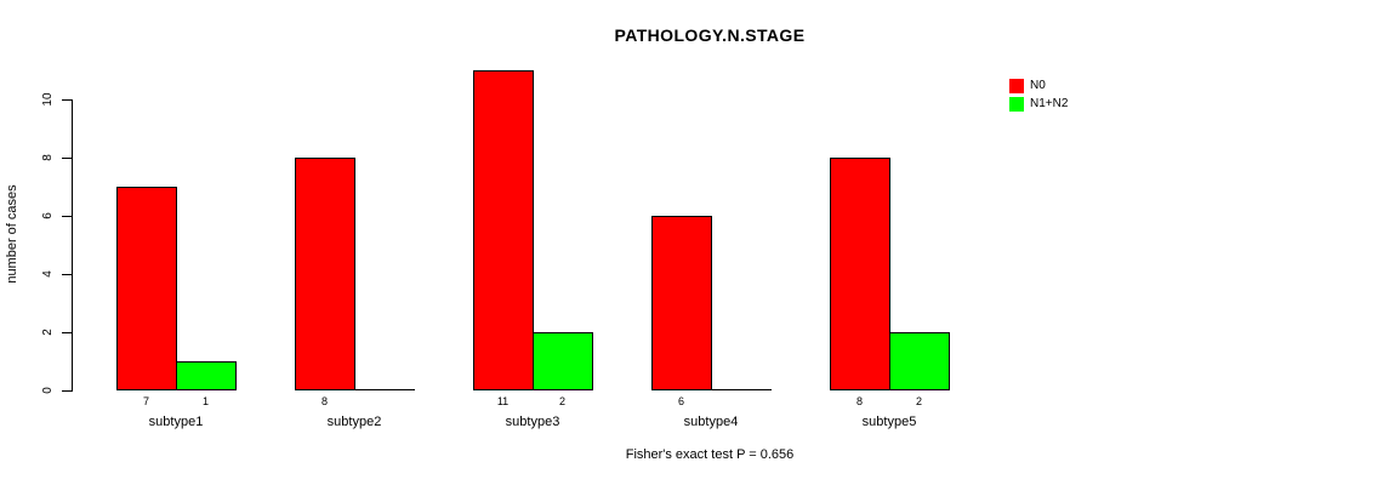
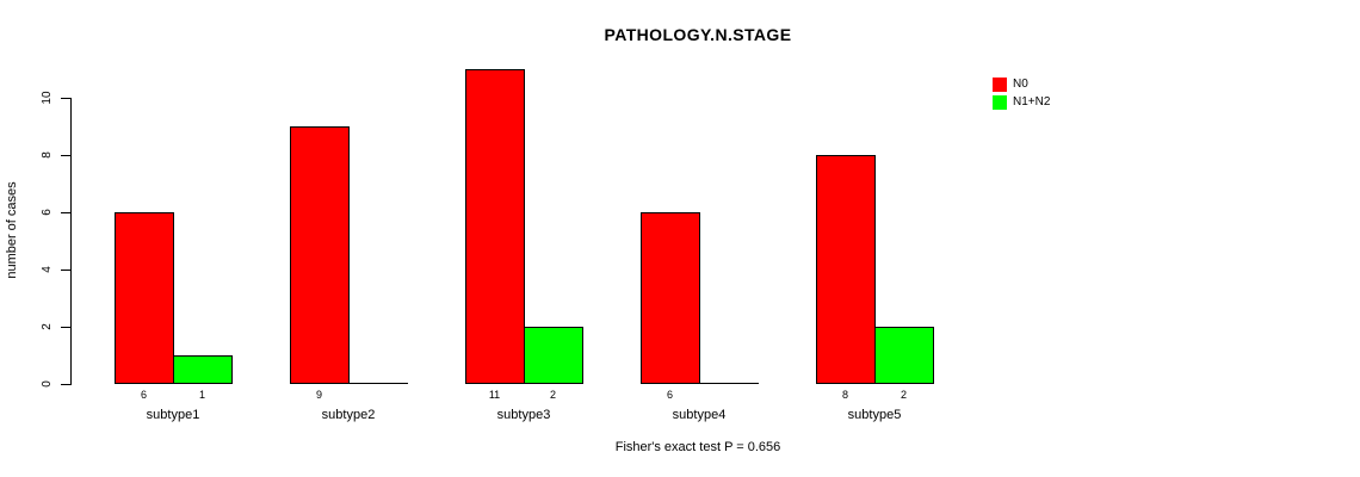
N0/subtype1: 7 -> 6
N0/subtype2: 8 -> 9
